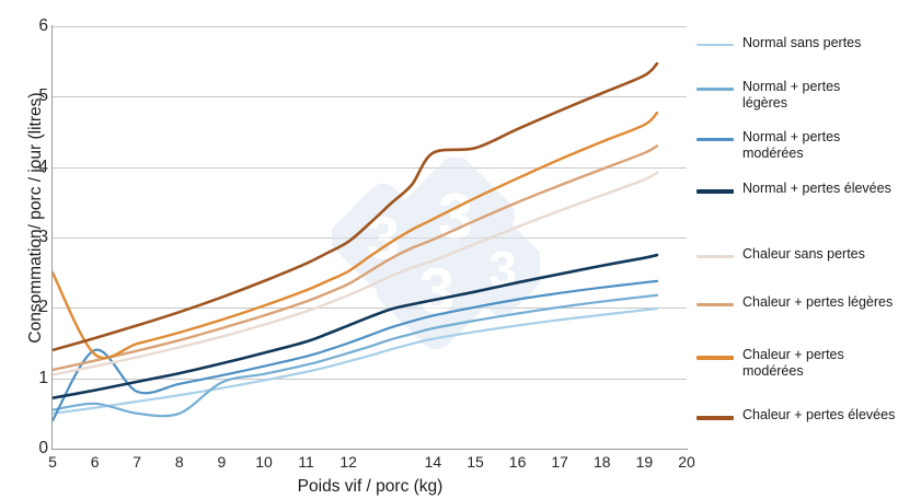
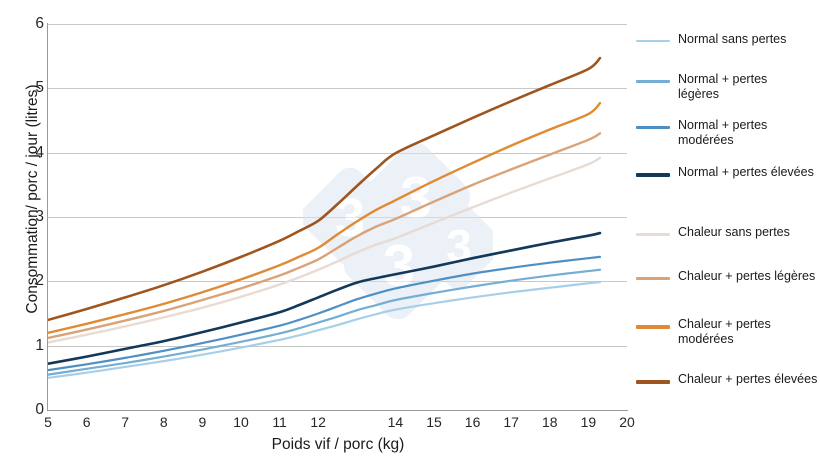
Normal + pertes modérées/5: 0.4 -> 0.6
Chaleur + pertes modérées/5: 2.5 -> 1.2
Normal + pertes modérées/6: 1.4 -> 0.7
Normal + pertes légères/7: 0.5 -> 0.7
Normal + pertes légères/8: 0.5 -> 0.8
Chaleur + pertes élevées/14: 4.2 -> 4.0
